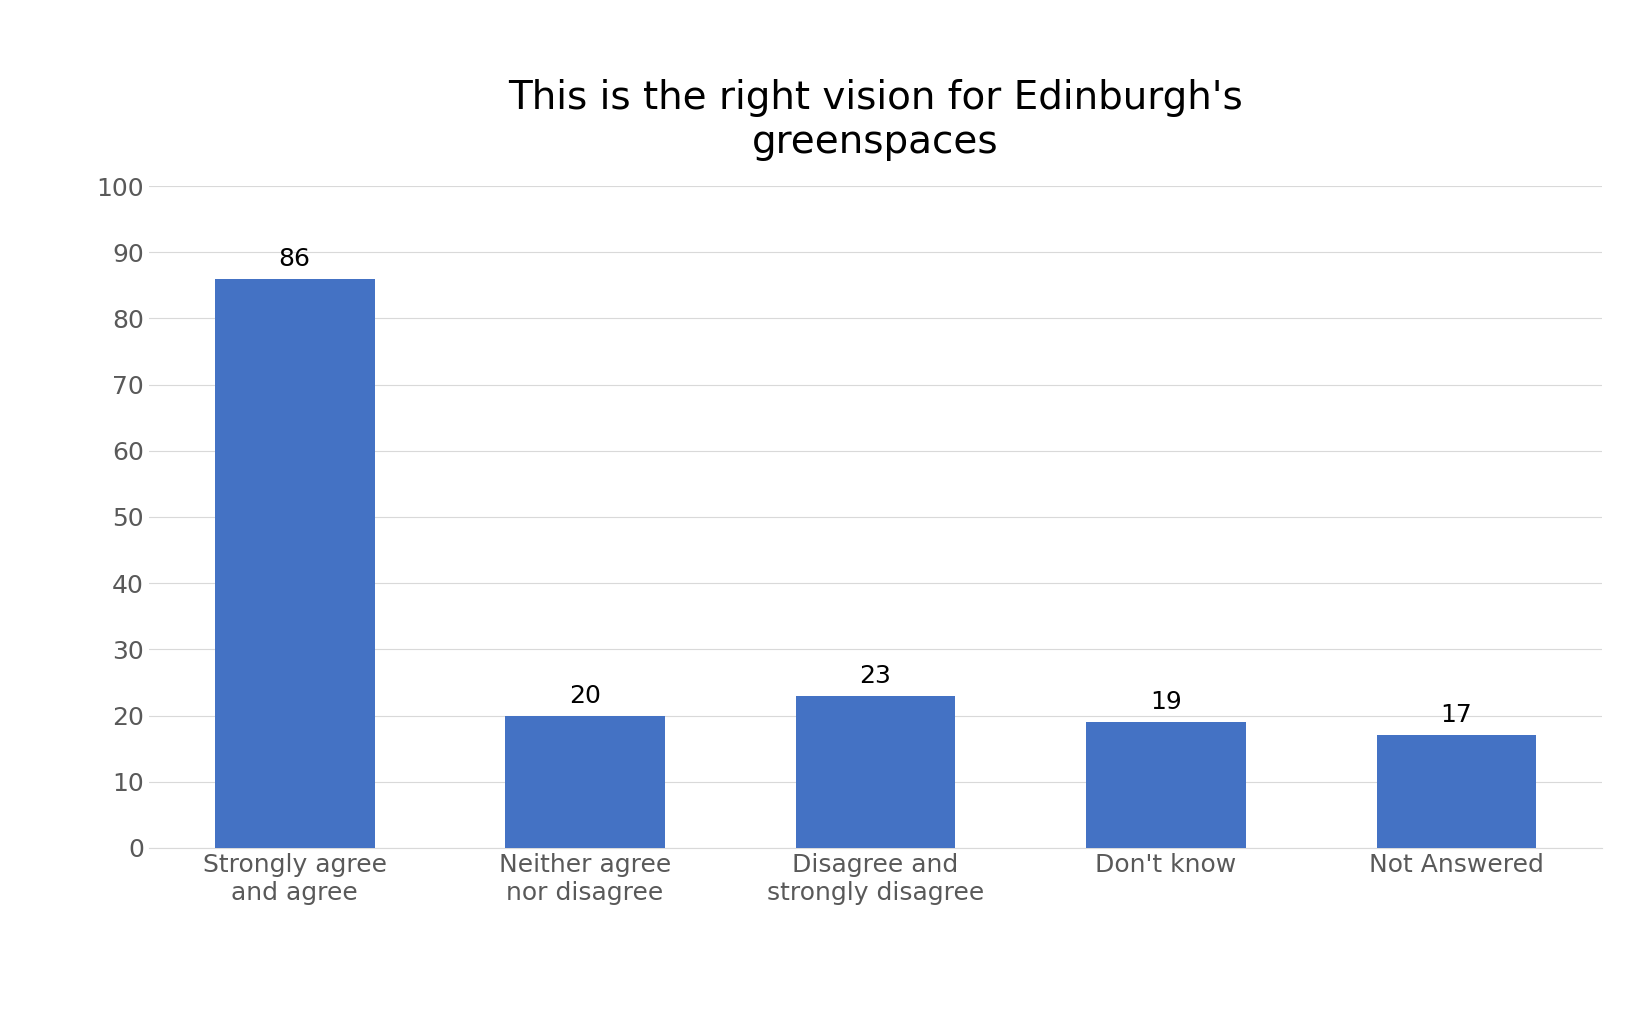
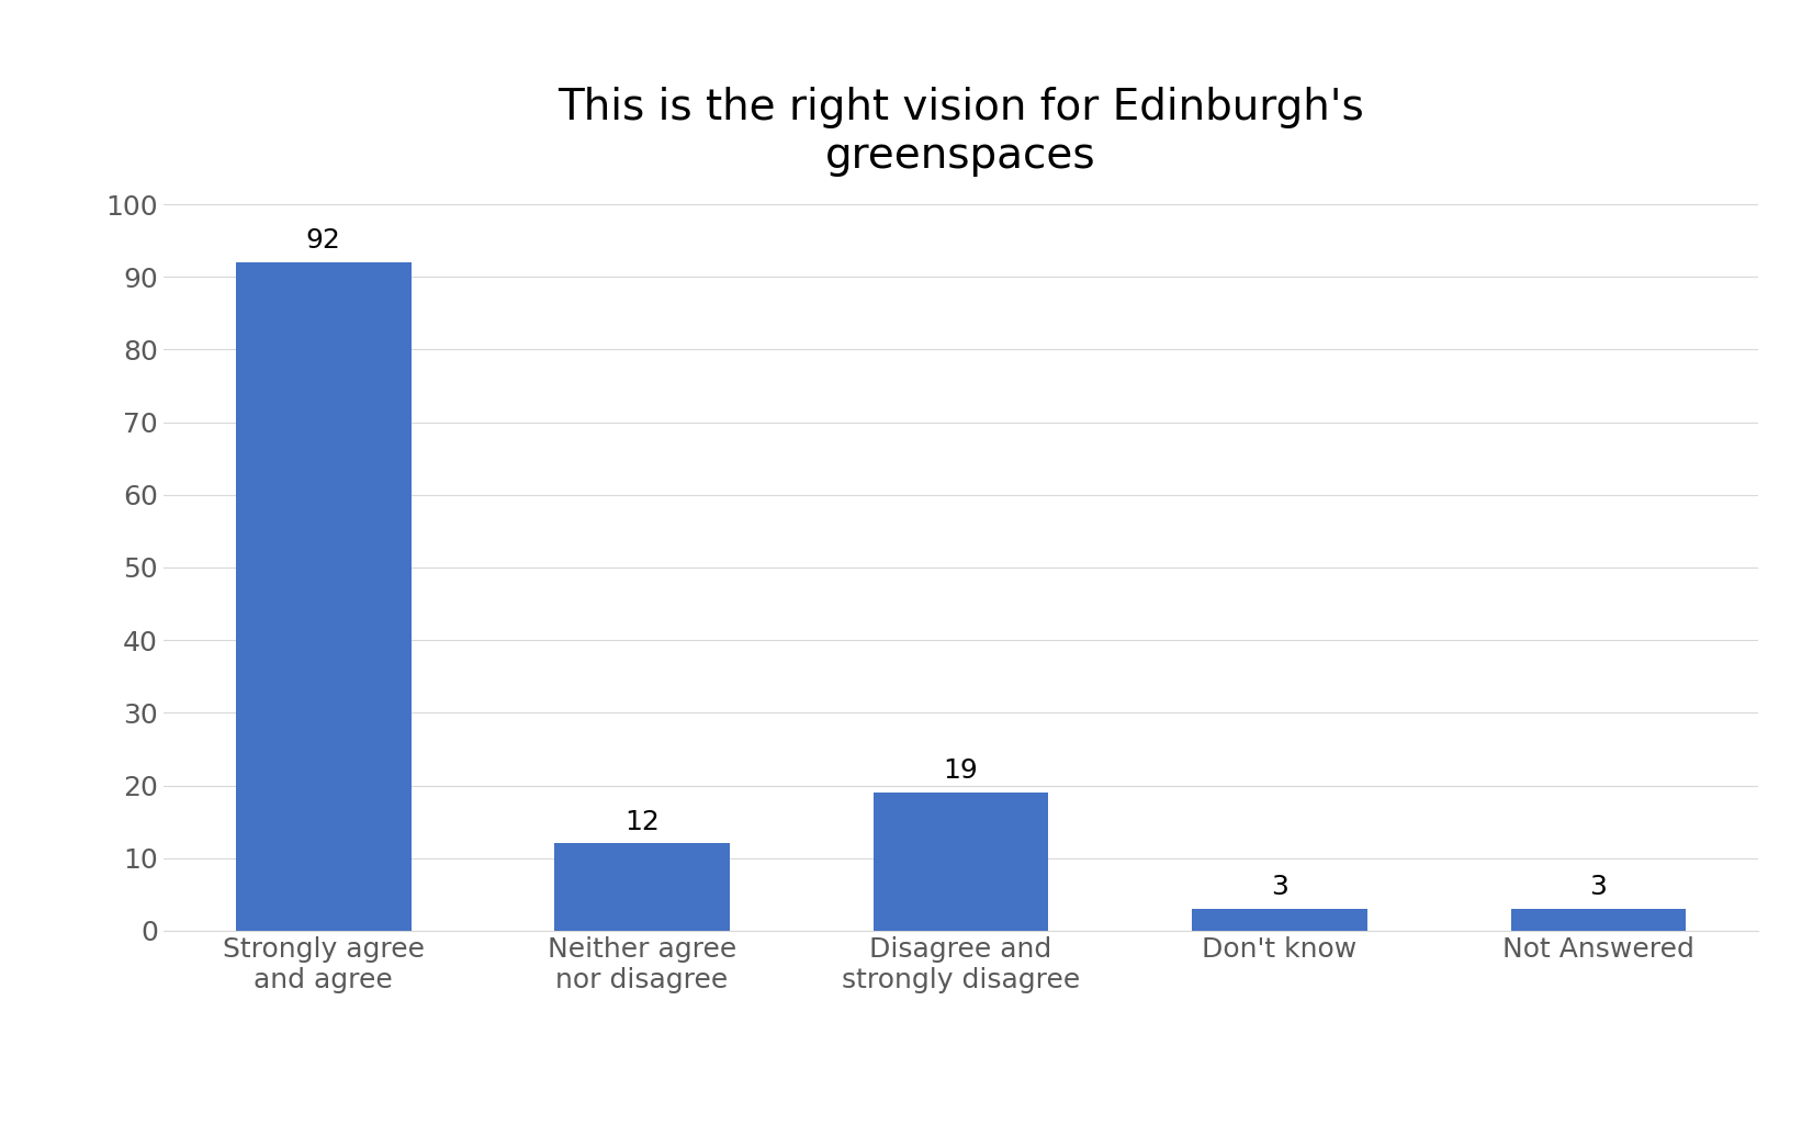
Strongly agree and agree: 86 -> 92
Neither agree nor disagree: 20 -> 12
Disagree and strongly disagree: 23 -> 19
Don't know: 19 -> 3
Not Answered: 17 -> 3
